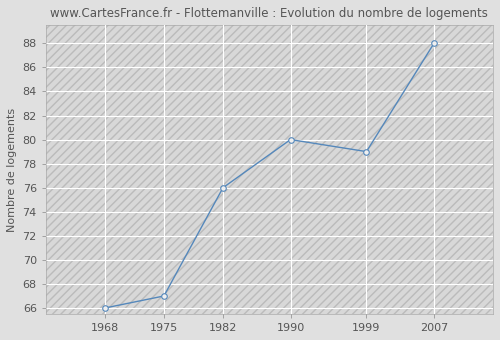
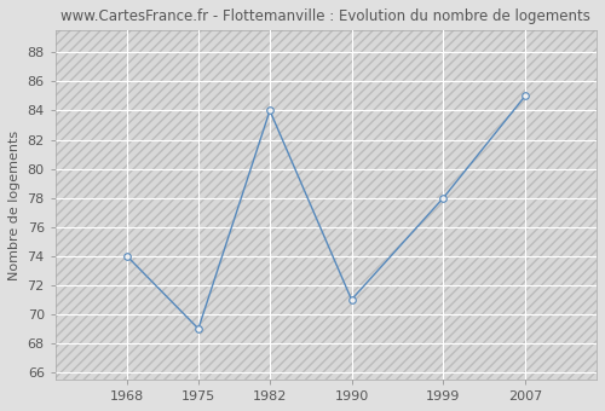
1968: 66 -> 74
1975: 67 -> 69
1982: 76 -> 84
1990: 80 -> 71
1999: 79 -> 78
2007: 88 -> 85
